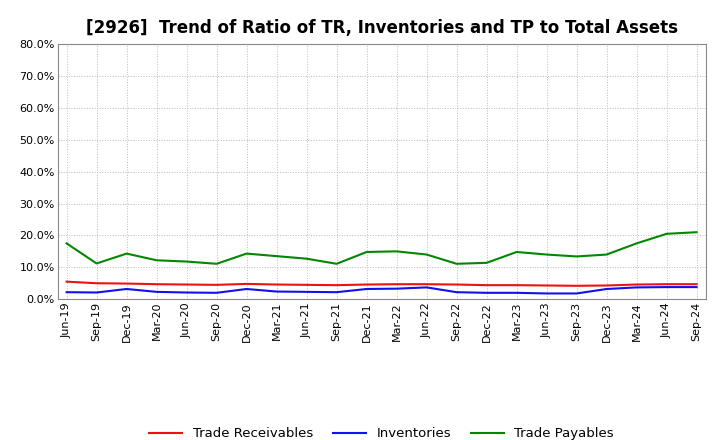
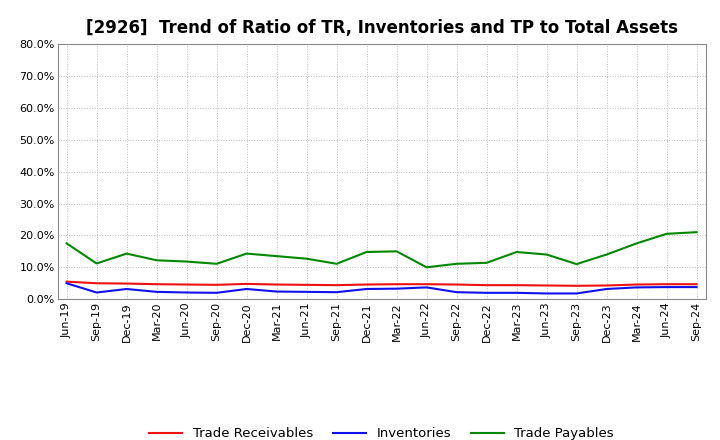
Inventories/Jun-19: 2.2% -> 5.0%
Trade Payables/Jun-22: 14.0% -> 10.0%
Trade Payables/Sep-23: 13.4% -> 11.0%
